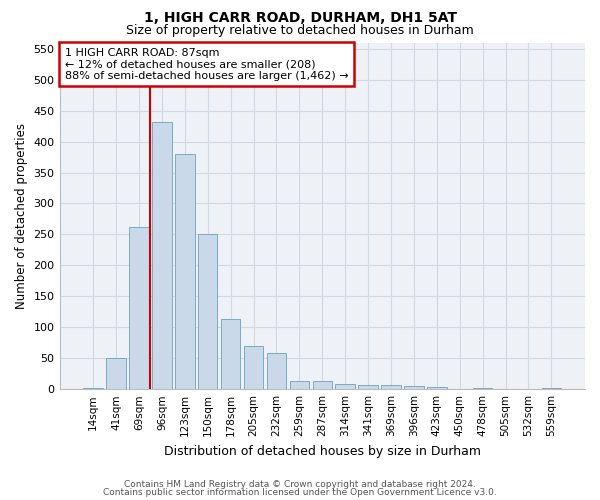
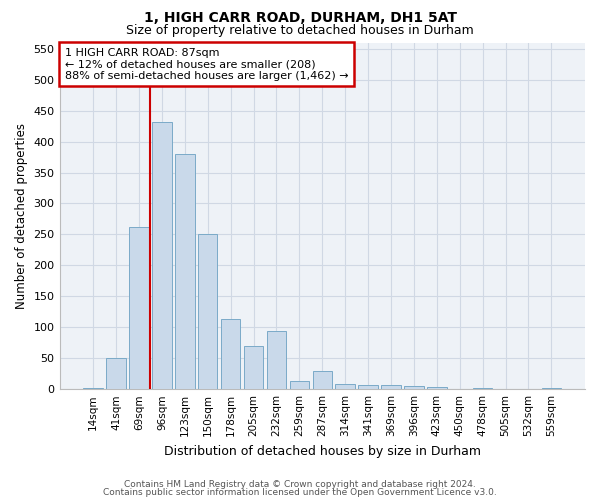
232sqm: 59 -> 94
287sqm: 13 -> 30
